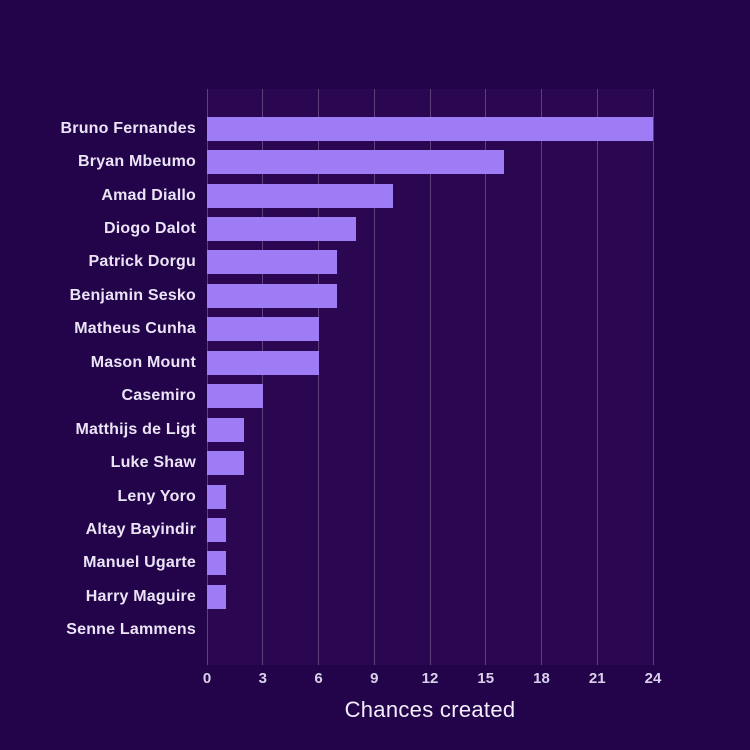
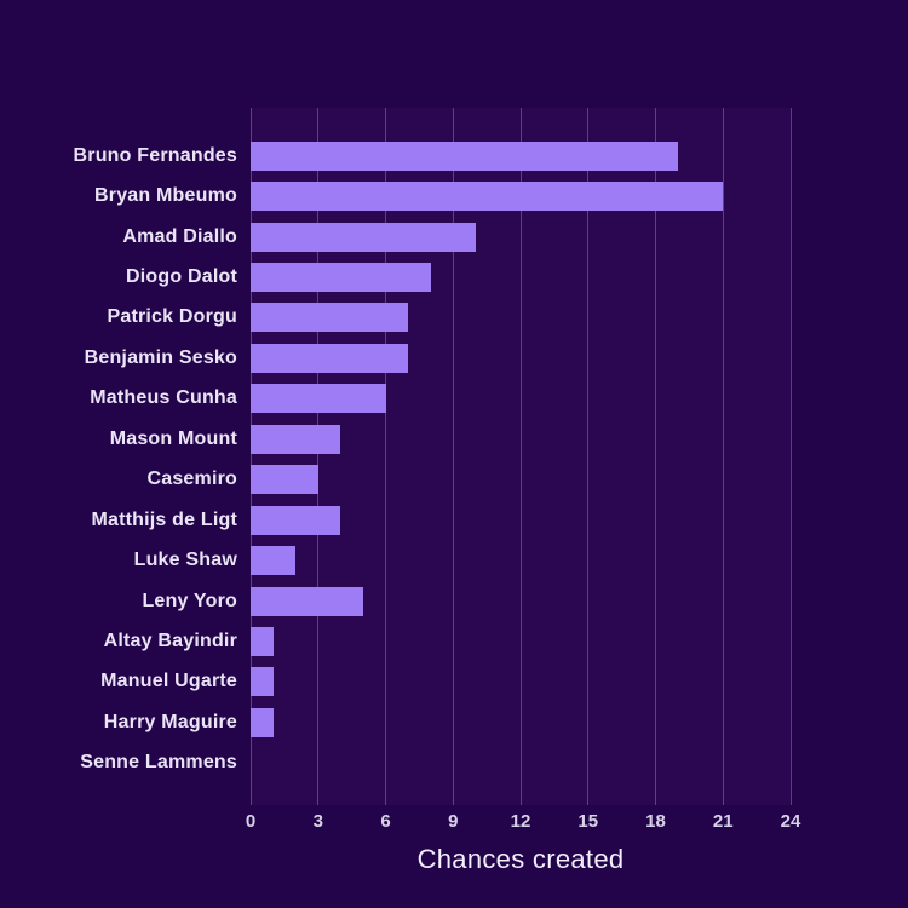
Bruno Fernandes: 24 -> 19
Bryan Mbeumo: 16 -> 21
Mason Mount: 6 -> 4
Matthijs de Ligt: 2 -> 4
Leny Yoro: 1 -> 5
